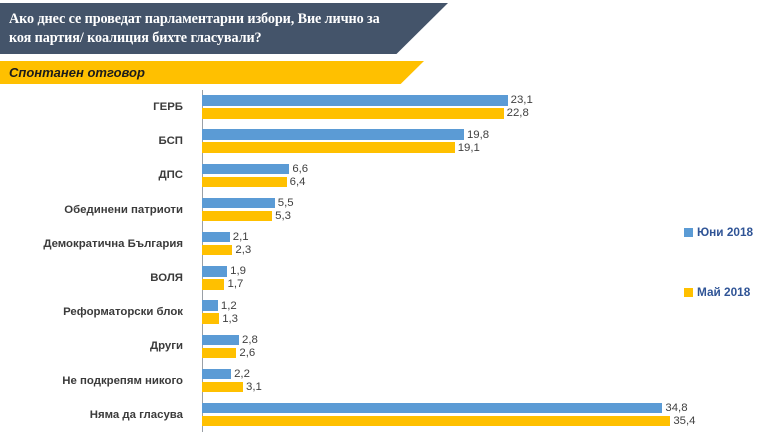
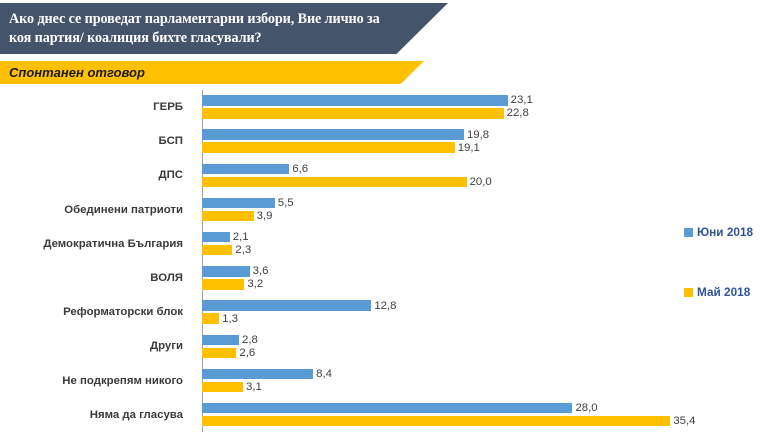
Май 2018/ДПС: 6,4 -> 20,0
Май 2018/Обединени патриоти: 5,3 -> 3,9
Юни 2018/ВОЛЯ: 1,9 -> 3,6
Май 2018/ВОЛЯ: 1,7 -> 3,2
Юни 2018/Реформаторски блок: 1,2 -> 12,8
Юни 2018/Не подкрепям никого: 2,2 -> 8,4
Юни 2018/Няма да гласува: 34,8 -> 28,0
